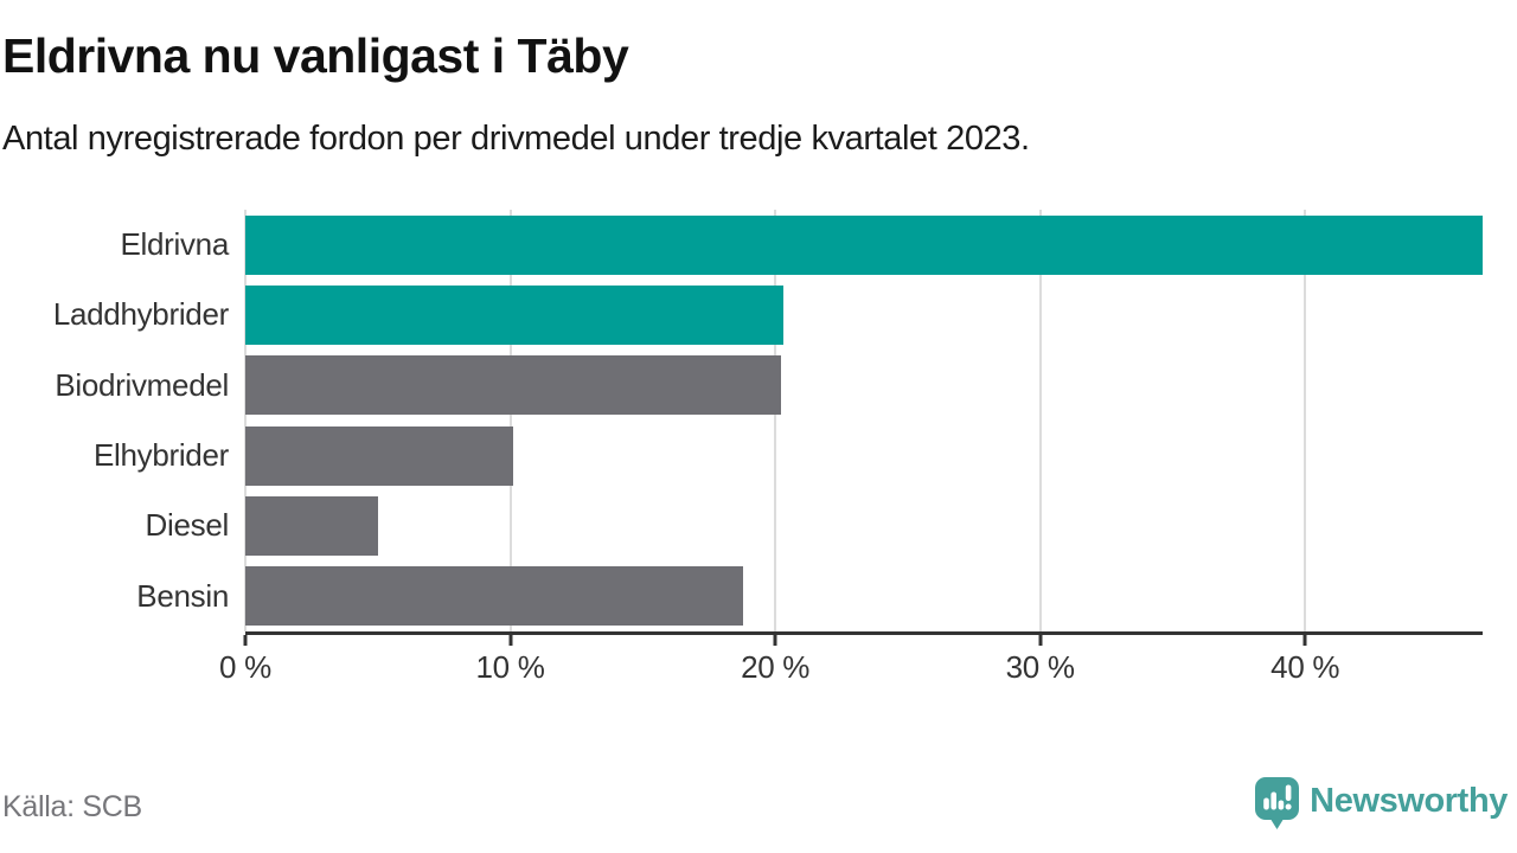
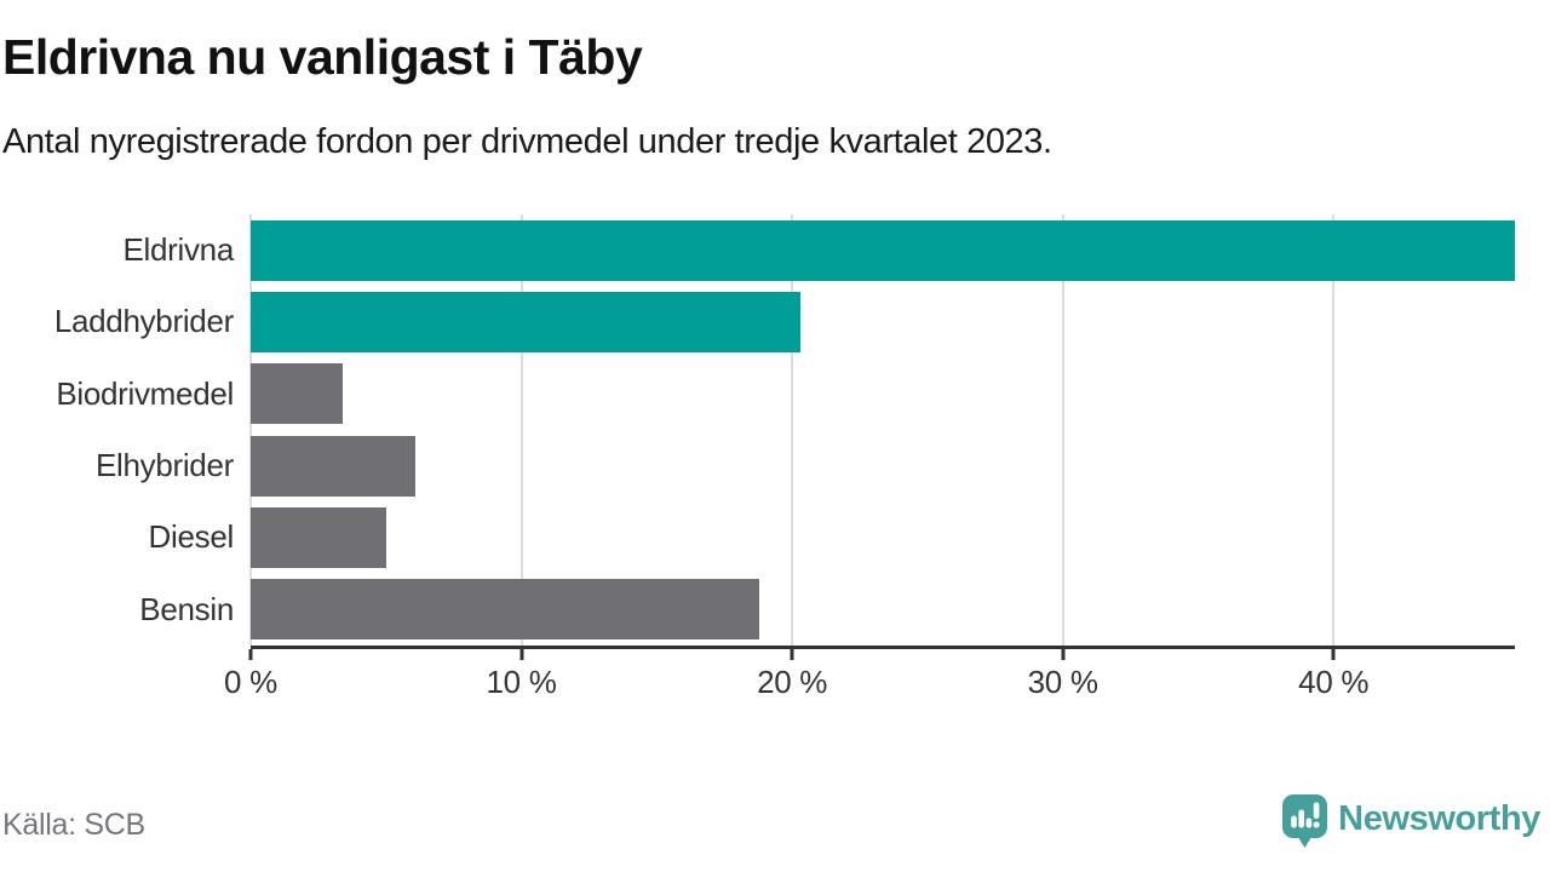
Biodrivmedel: 20.2% -> 3.4%
Elhybrider: 10.1% -> 6.1%
